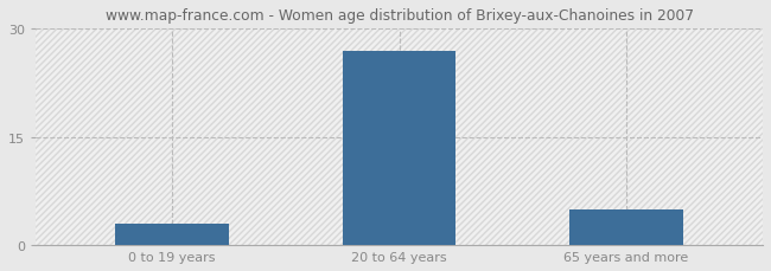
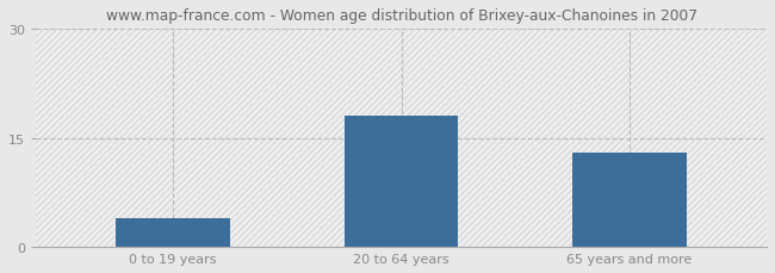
0 to 19 years: 3 -> 4
20 to 64 years: 27 -> 18
65 years and more: 5 -> 13
